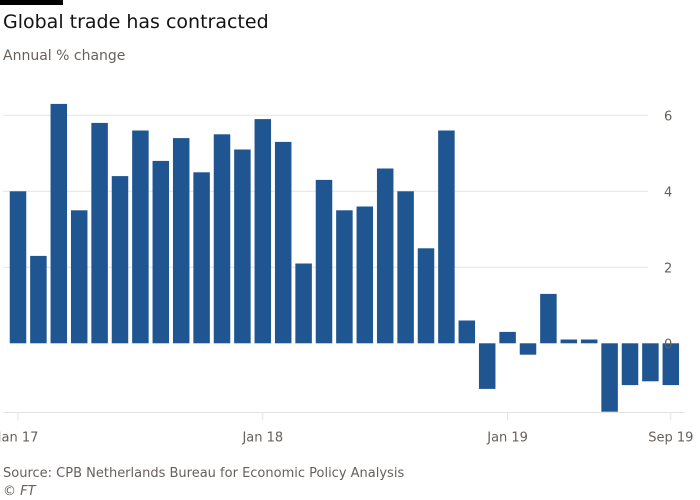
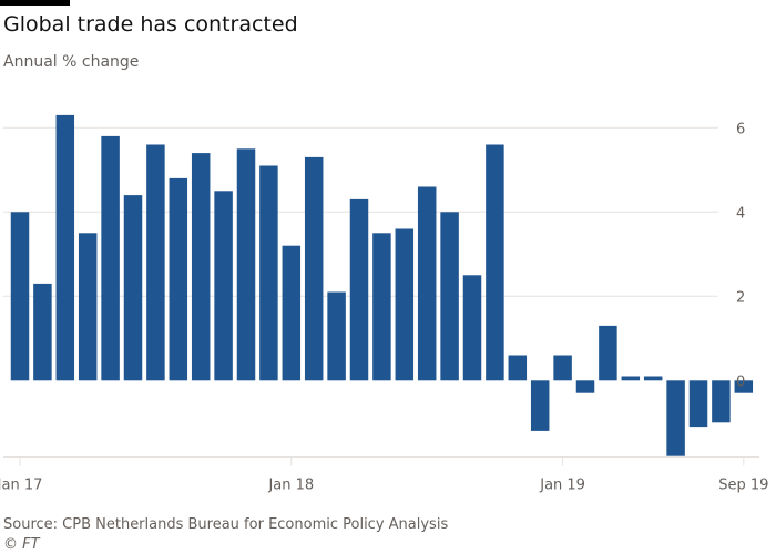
Jan 18: 5.9 -> 3.2
Jan 19: 0.3 -> 0.6
Sep 19: -1.1 -> -0.3
